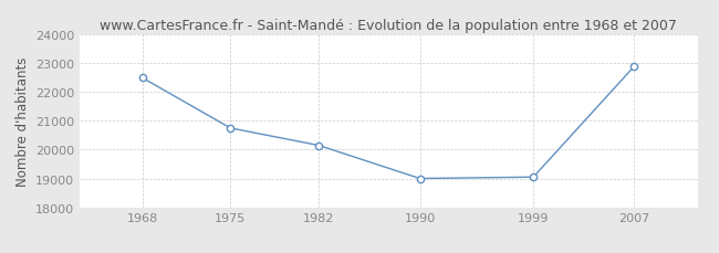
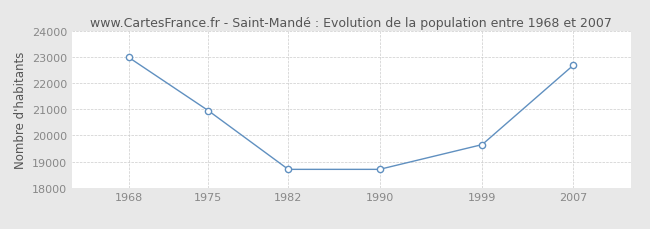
1968: 22500 -> 23000
1975: 20750 -> 20950
1982: 20150 -> 18700
1990: 19000 -> 18700
1999: 19050 -> 19650
2007: 22900 -> 22700
